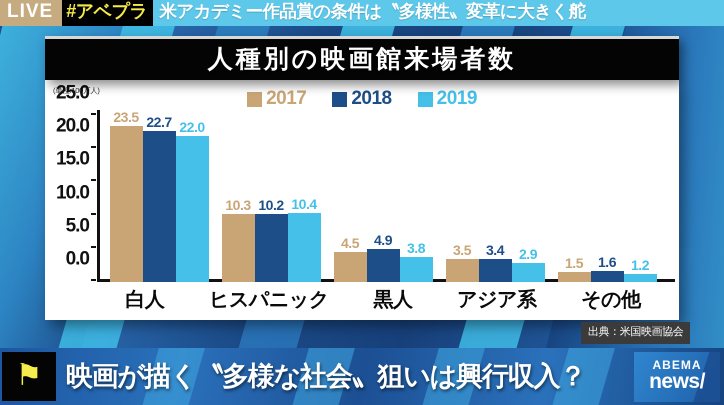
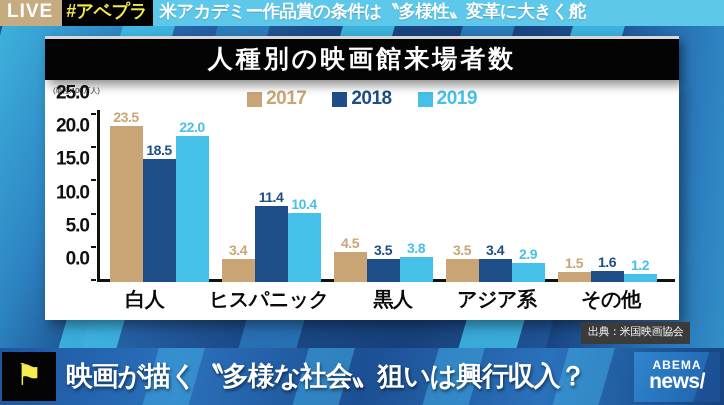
2018/白人: 22.7 -> 18.5
2017/ヒスパニック: 10.3 -> 3.4
2018/ヒスパニック: 10.2 -> 11.4
2018/黒人: 4.9 -> 3.5
